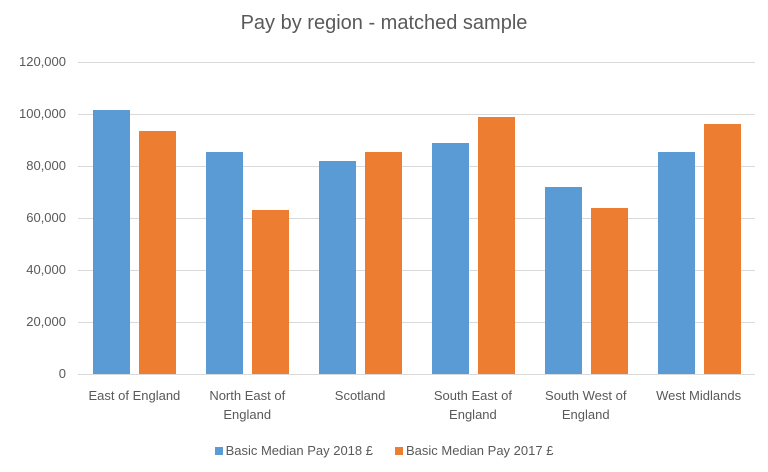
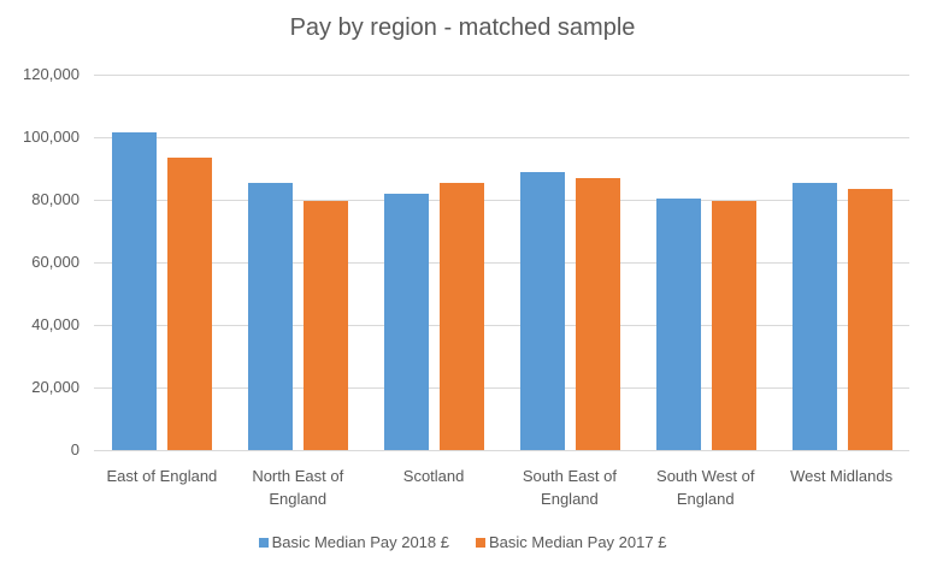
Basic Median Pay 2017 £/North East of England: 63000 -> 80000
Basic Median Pay 2017 £/South East of England: 99000 -> 87000
Basic Median Pay 2018 £/South West of England: 72000 -> 80000
Basic Median Pay 2017 £/South West of England: 64000 -> 80000
Basic Median Pay 2017 £/West Midlands: 96000 -> 83000
